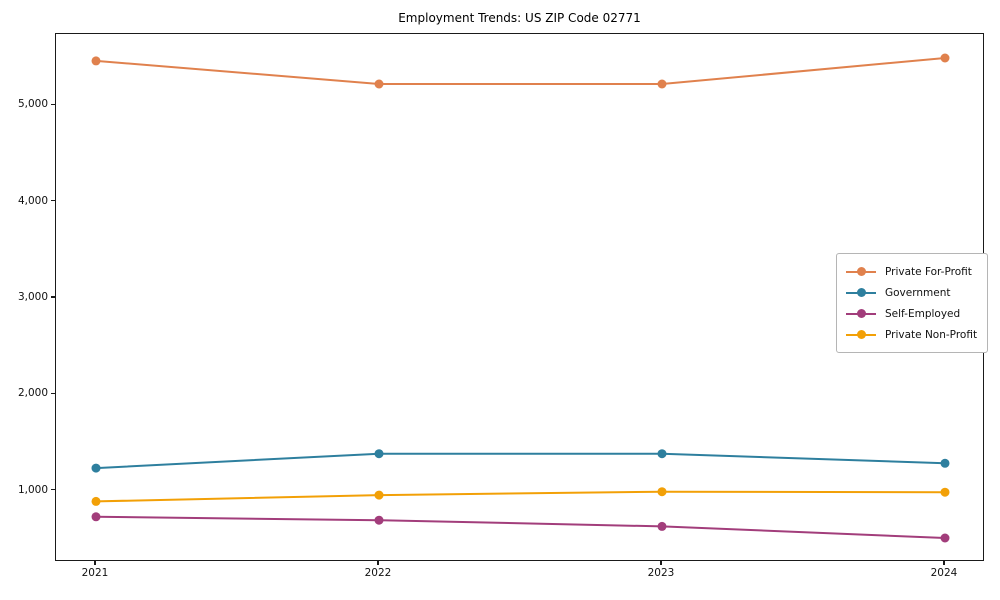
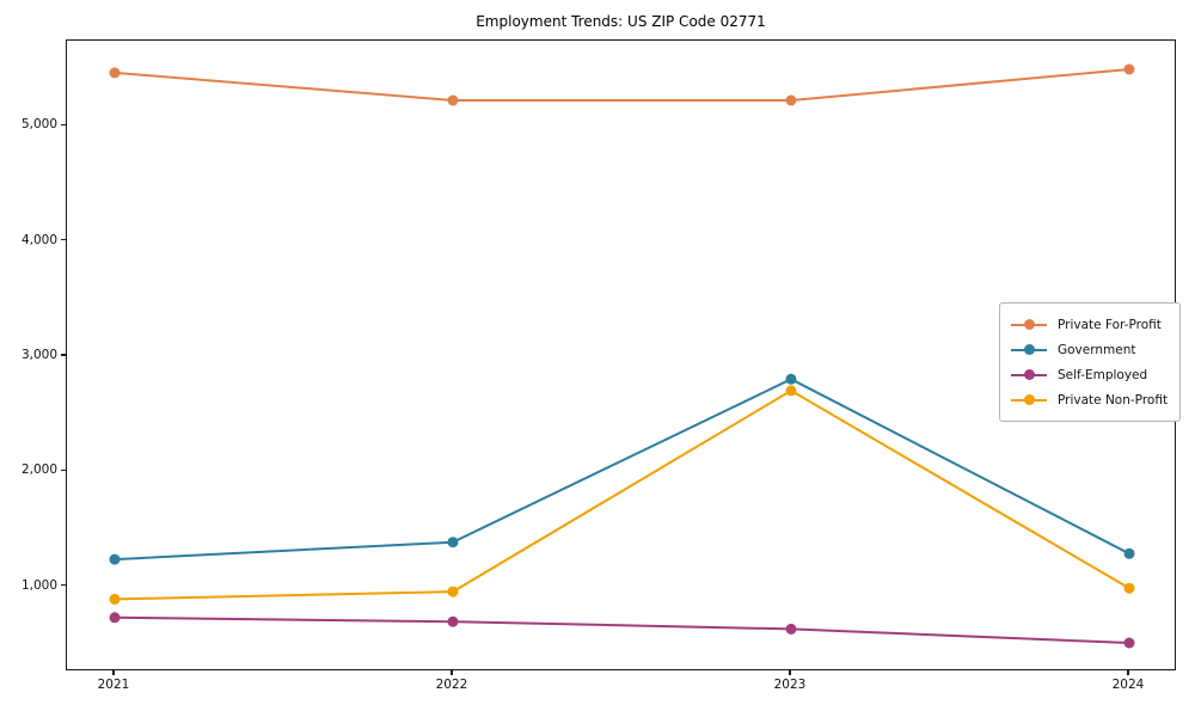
Government/2023: 1400 -> 2800
Private Non-Profit/2023: 1000 -> 2700
